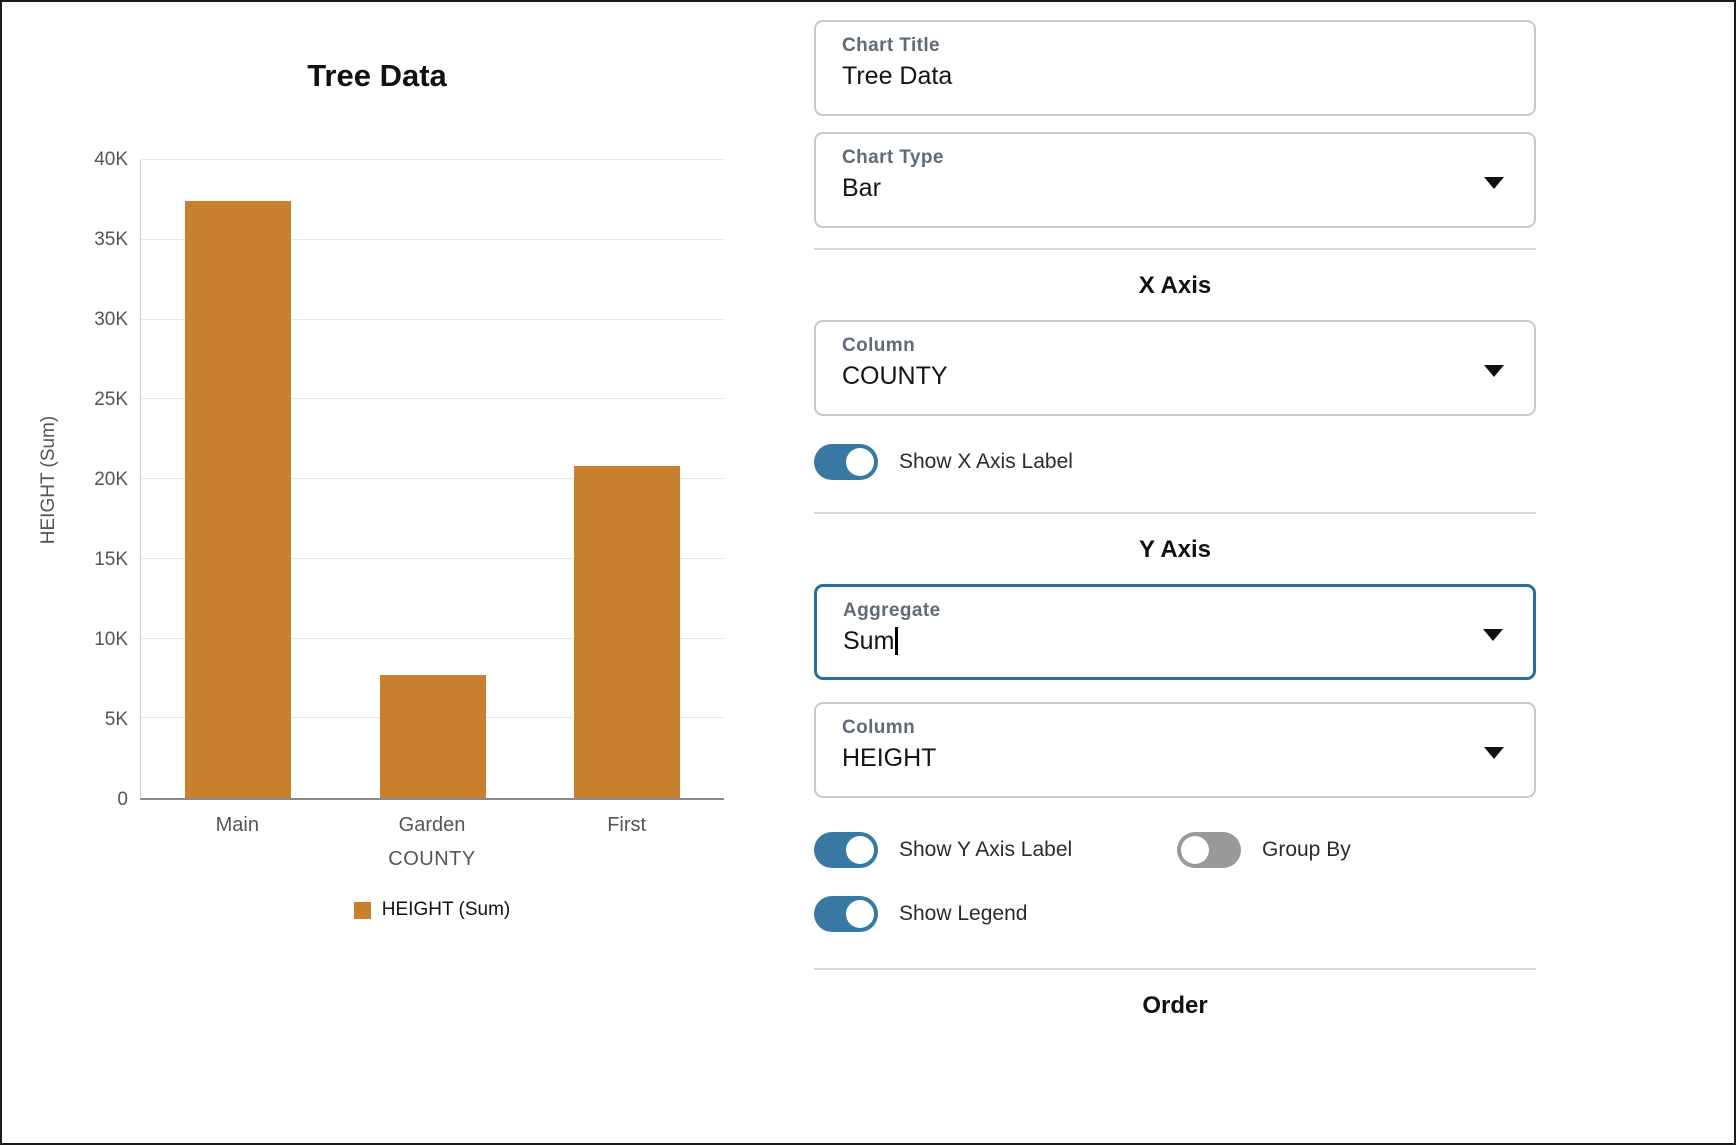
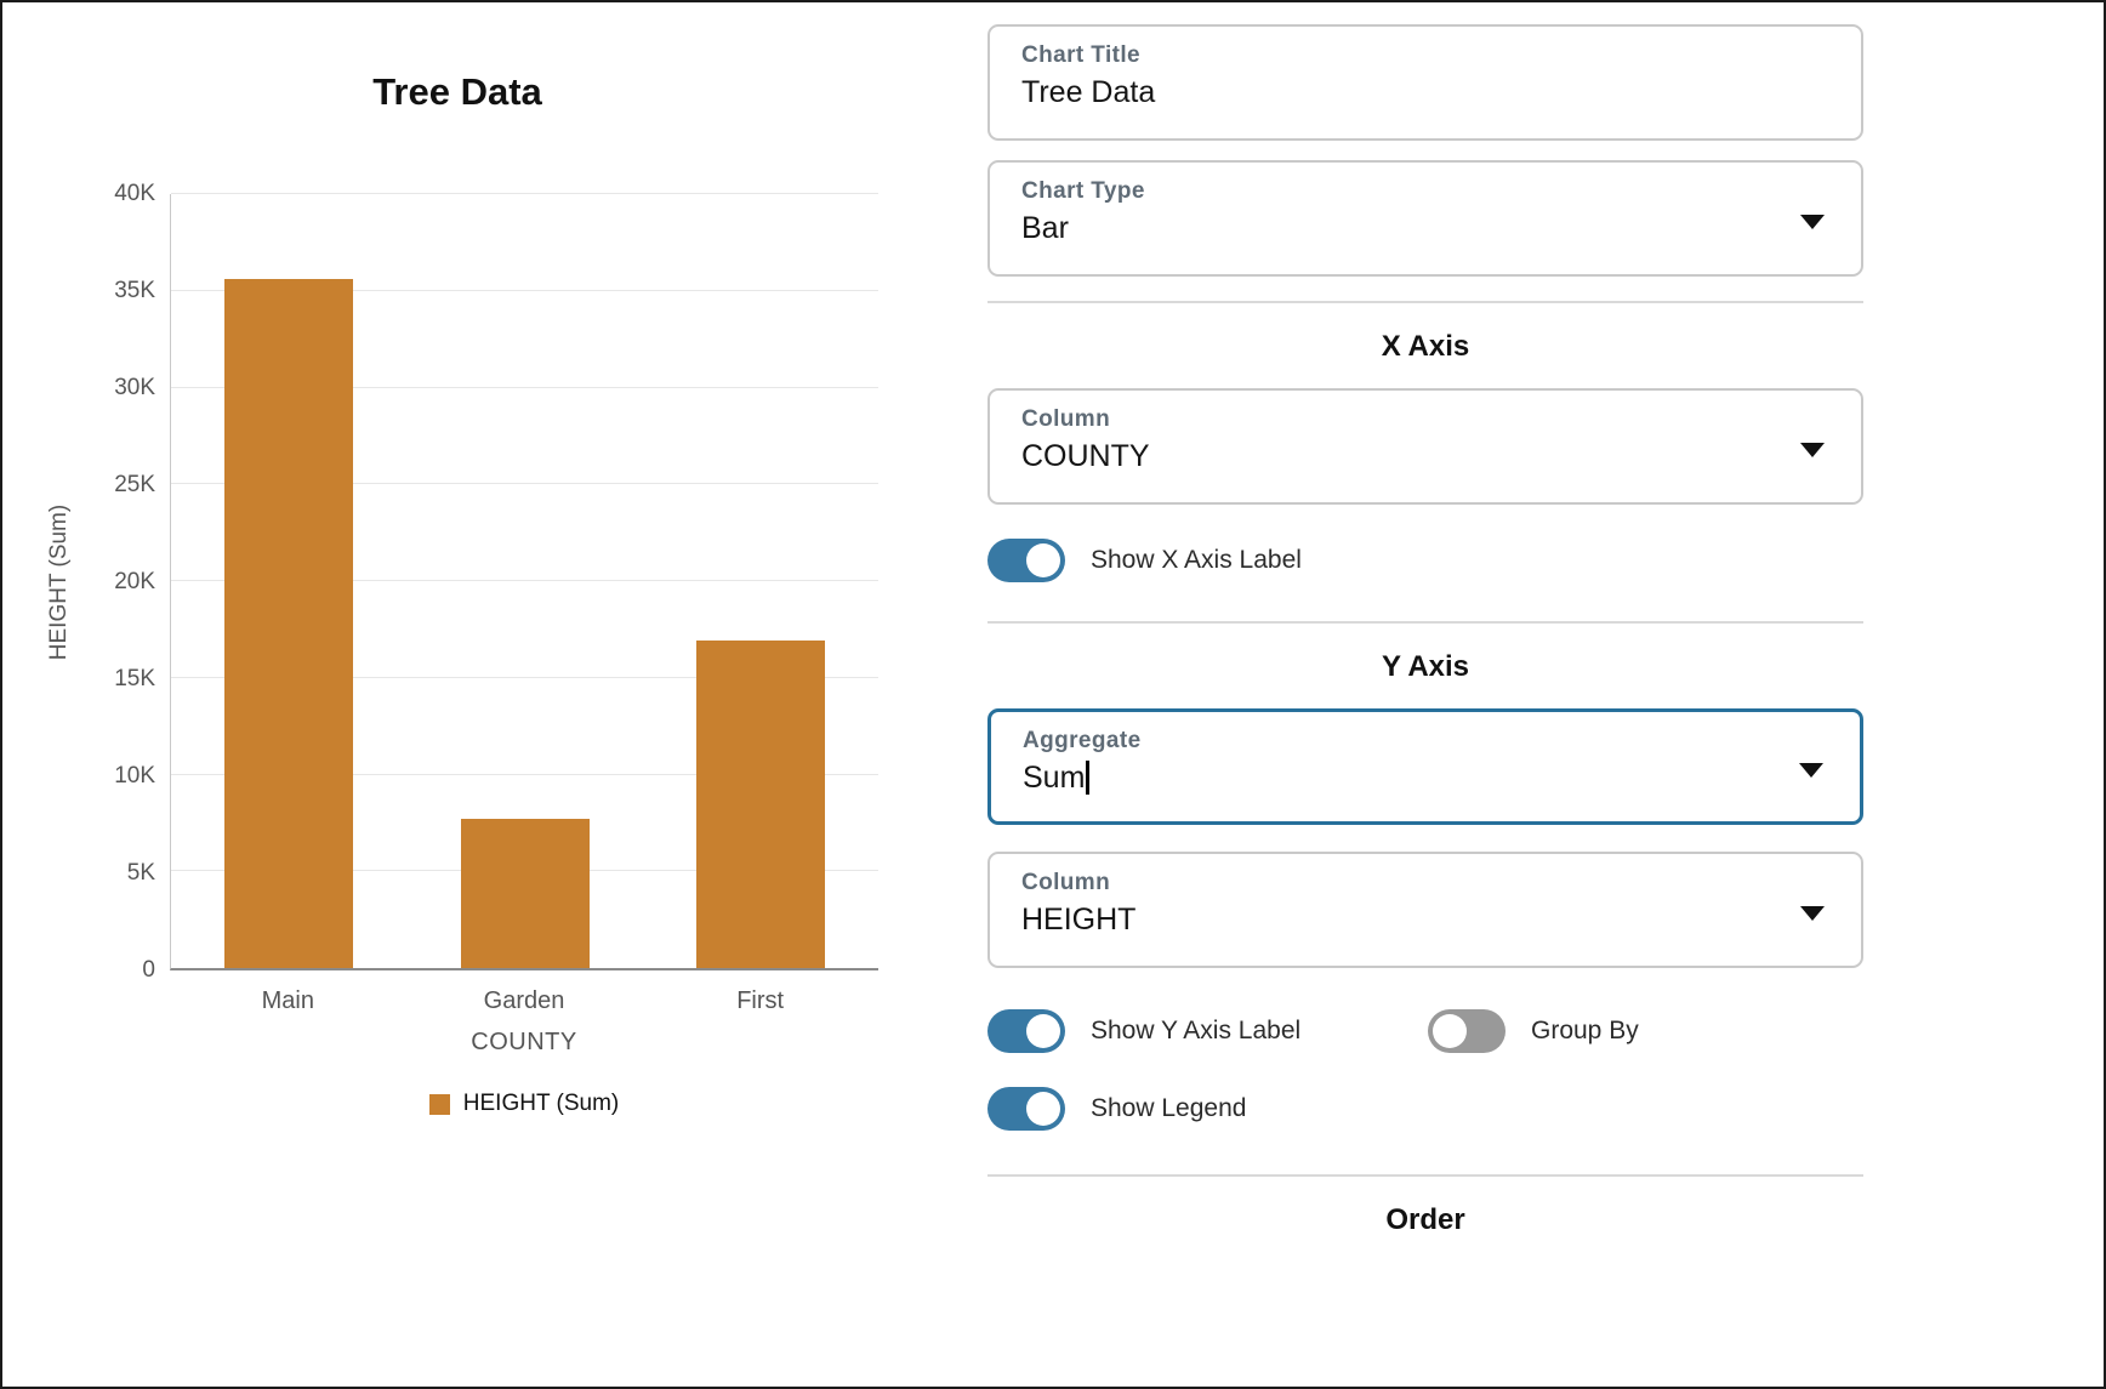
Main: 37.4K -> 35.6K
First: 20.8K -> 16.9K
